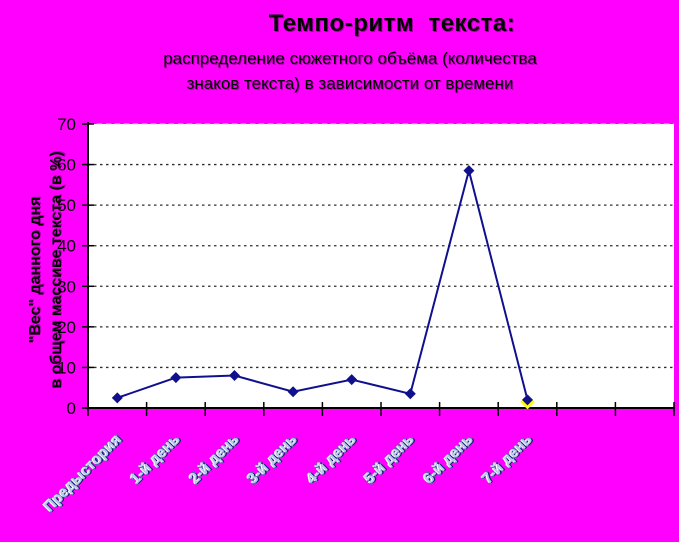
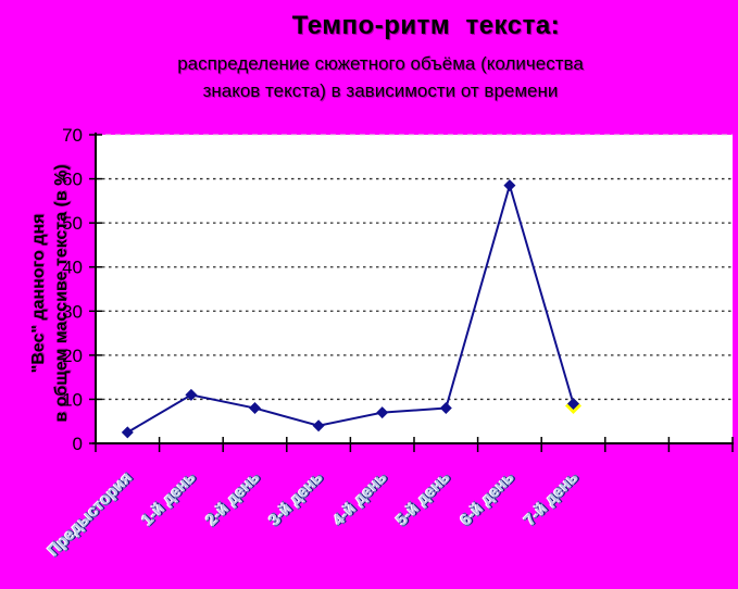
1-й день: 8 -> 11
5-й день: 4 -> 8
7-й день: 2 -> 9
